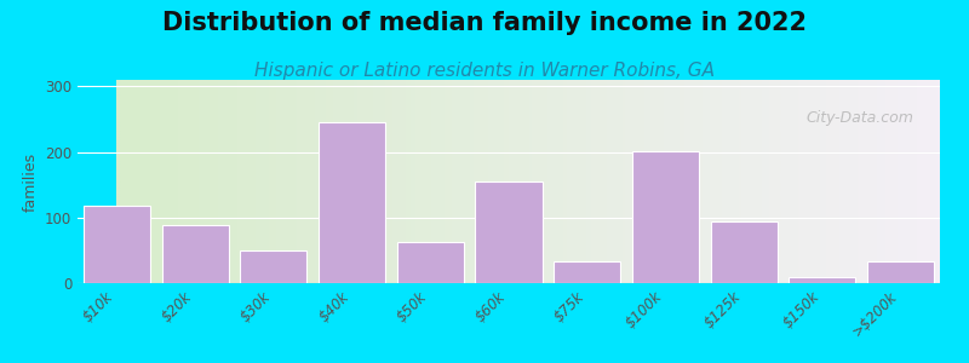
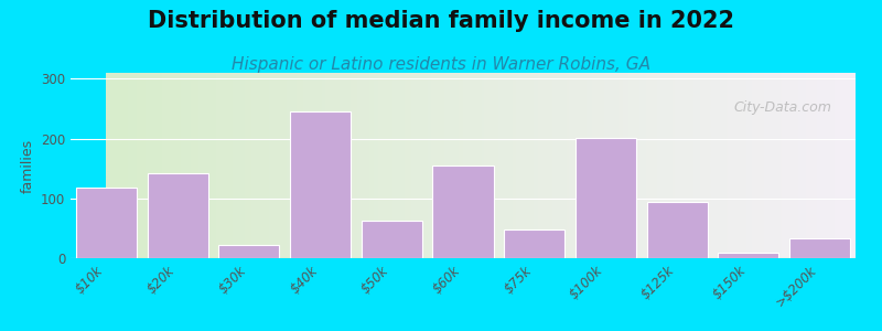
$20k: 88 -> 142
$30k: 50 -> 22
$75k: 33 -> 48
